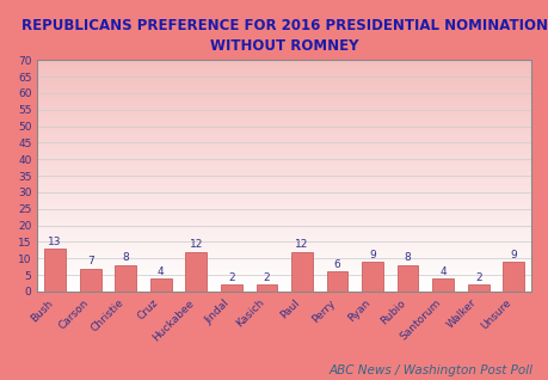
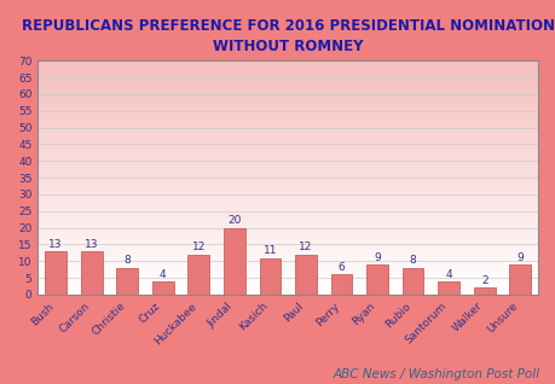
Carson: 7 -> 13
Jindal: 2 -> 20
Kasich: 2 -> 11
